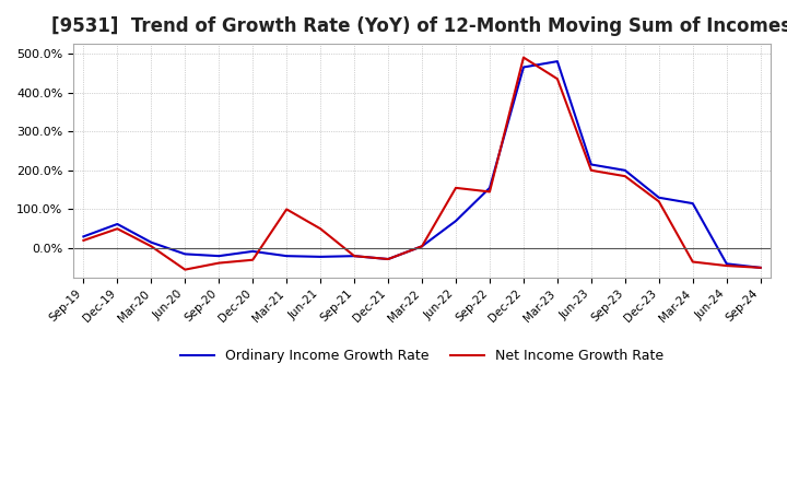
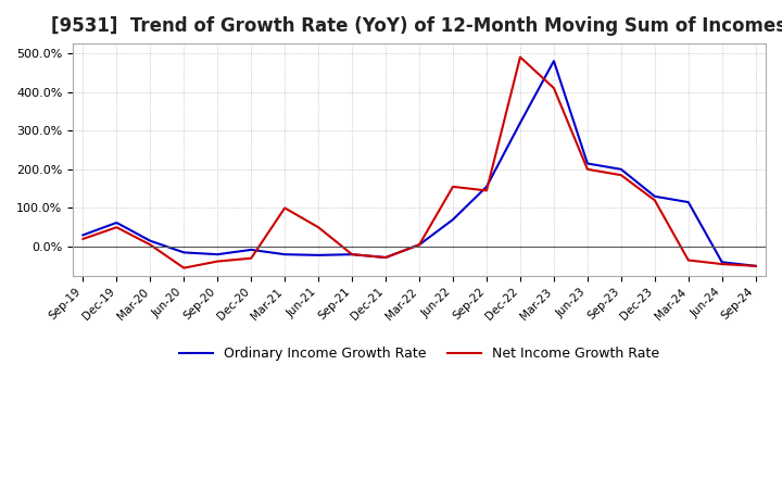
Ordinary Income Growth Rate/Dec-22: 465% -> 320%
Net Income Growth Rate/Mar-23: 435% -> 410%
